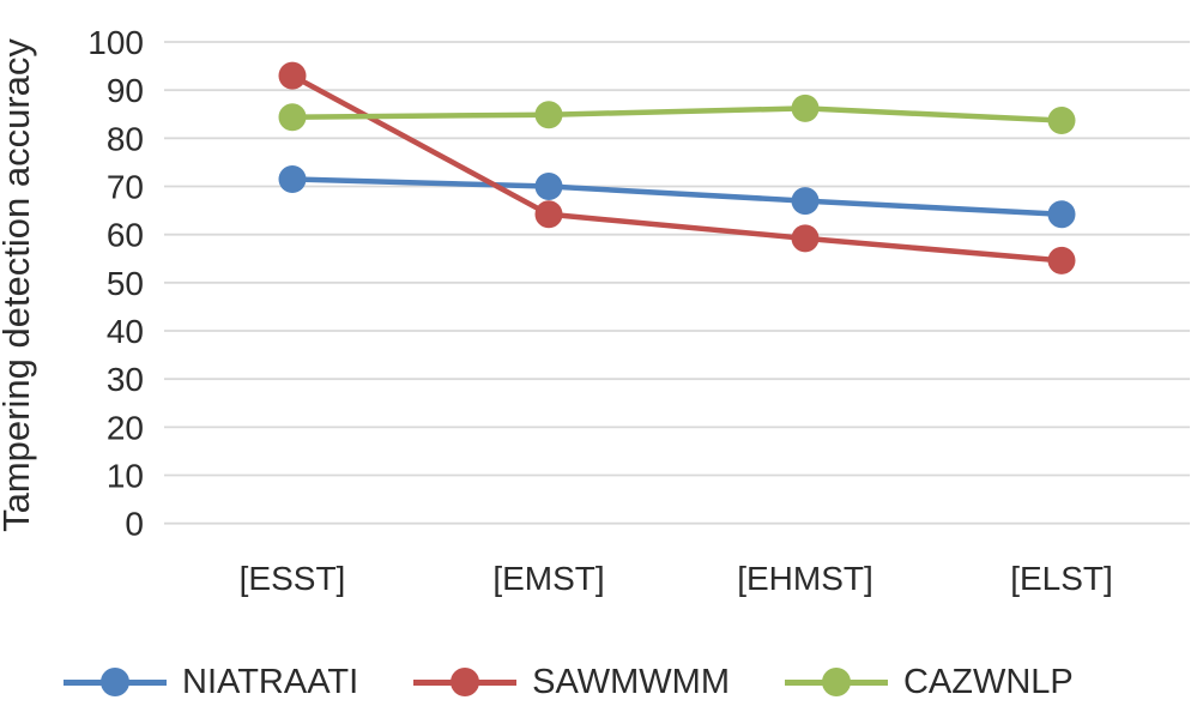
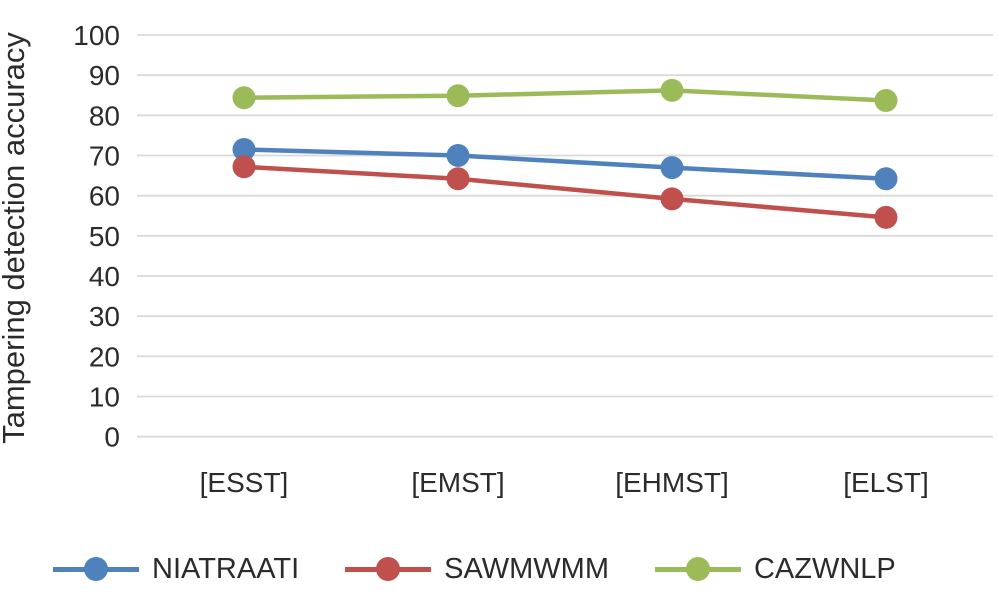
SAWMWMM/[ESST]: 93 -> 67
